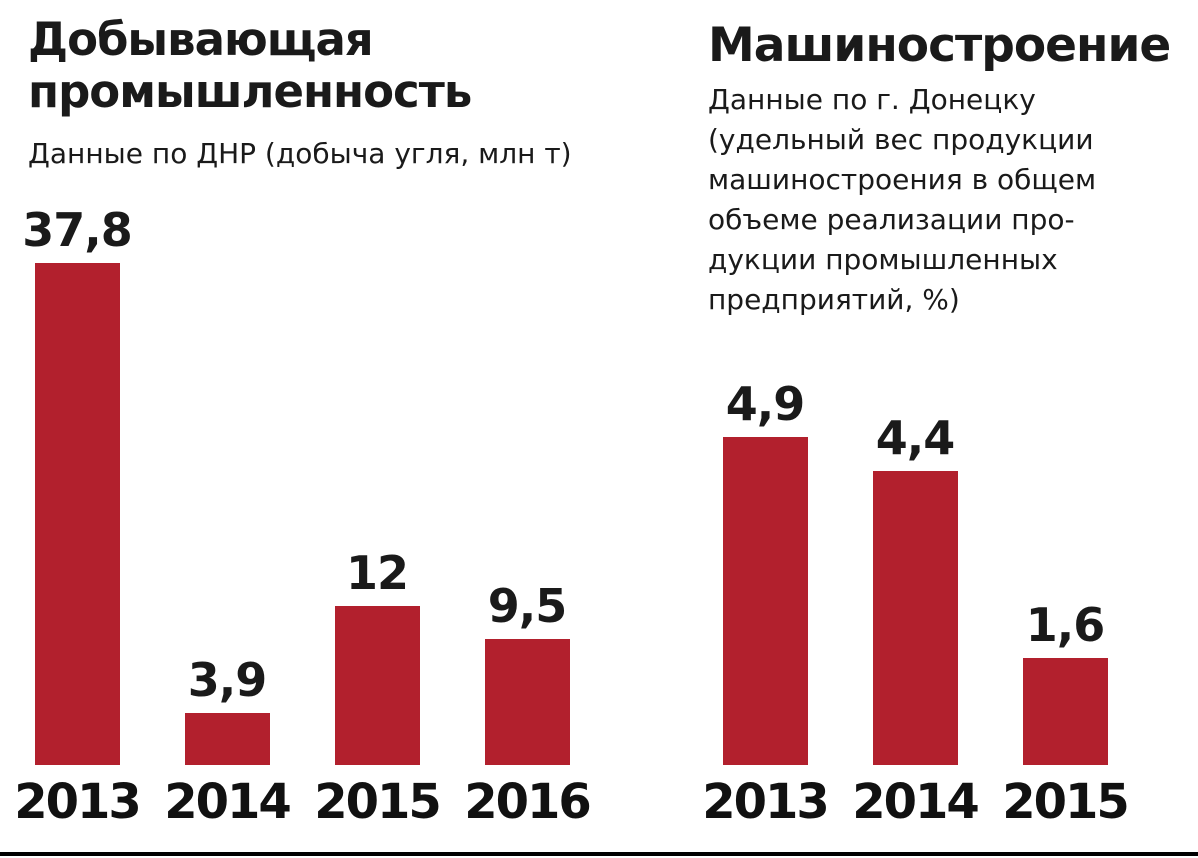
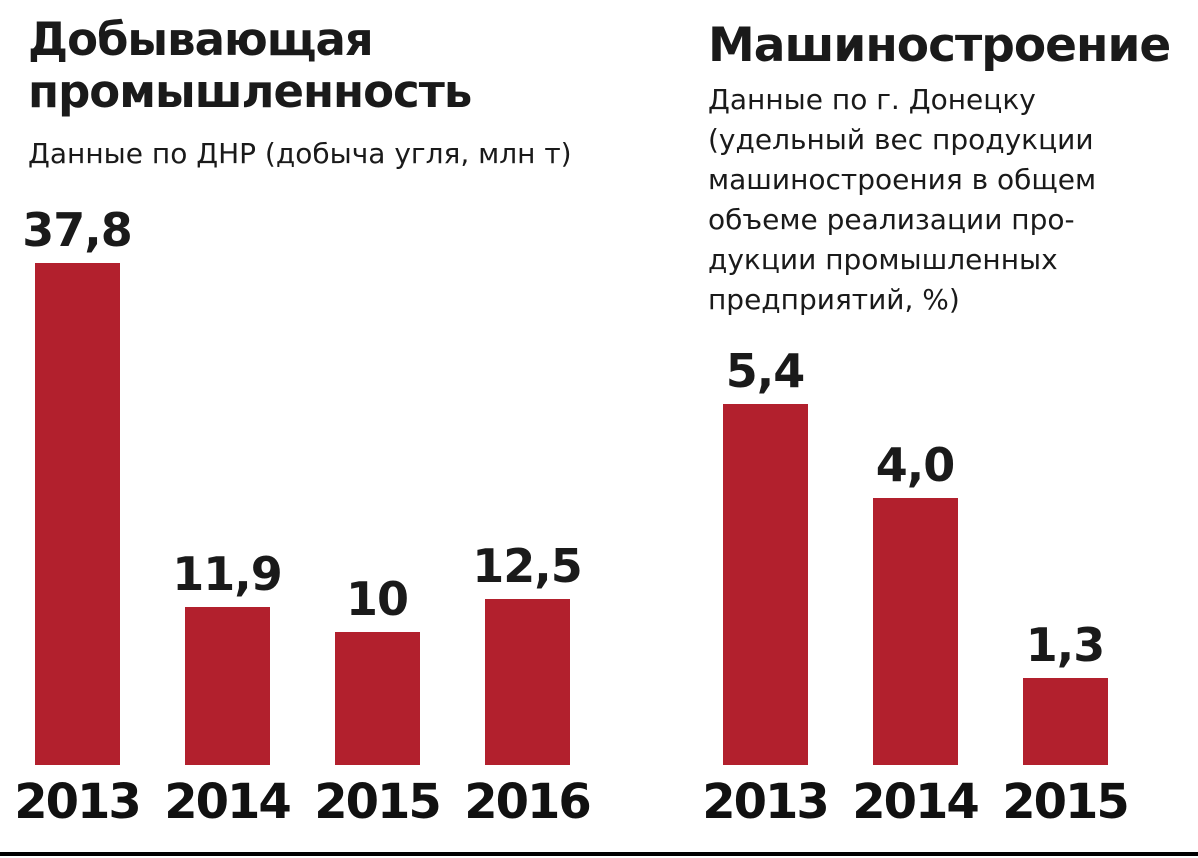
Добывающая промышленность/2014: 3,9 -> 11,9
Добывающая промышленность/2015: 12 -> 10
Добывающая промышленность/2016: 9,5 -> 12,5
Машиностроение/2013: 4,9 -> 5,4
Машиностроение/2014: 4,4 -> 4,0
Машиностроение/2015: 1,6 -> 1,3
